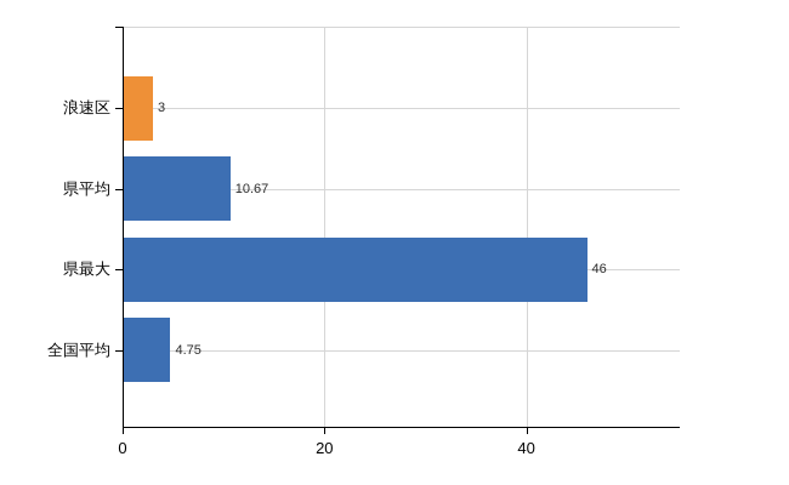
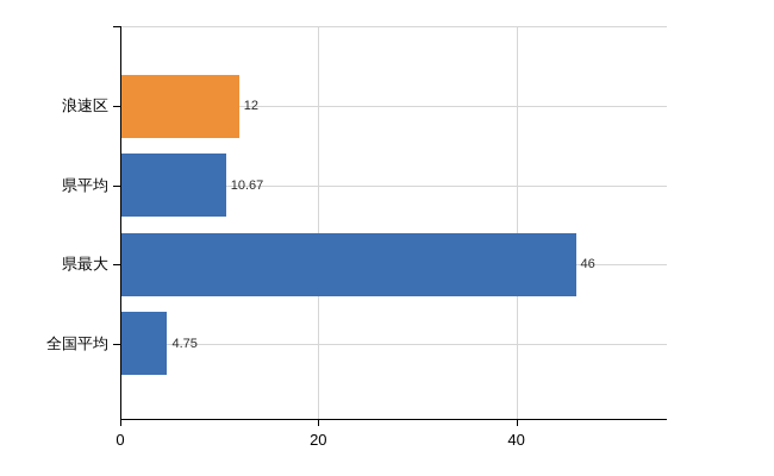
浪速区: 3 -> 12
